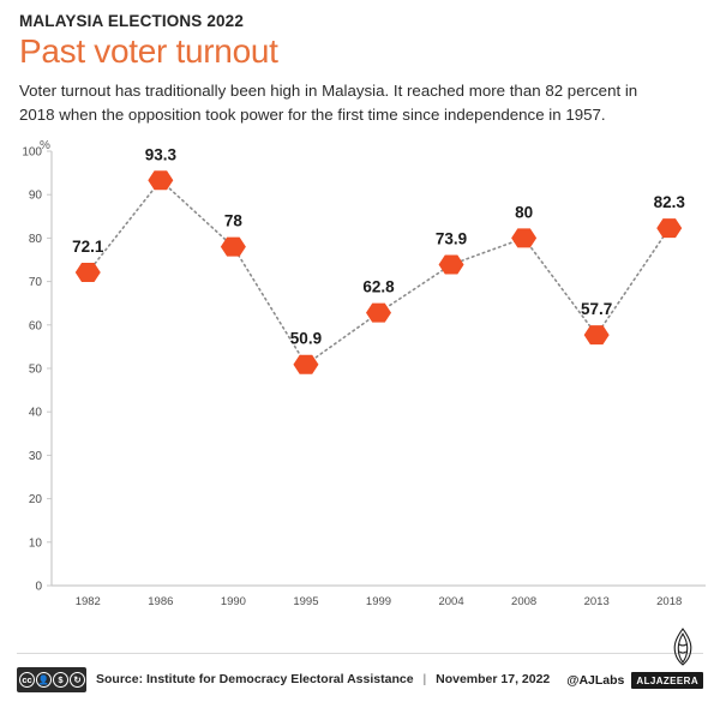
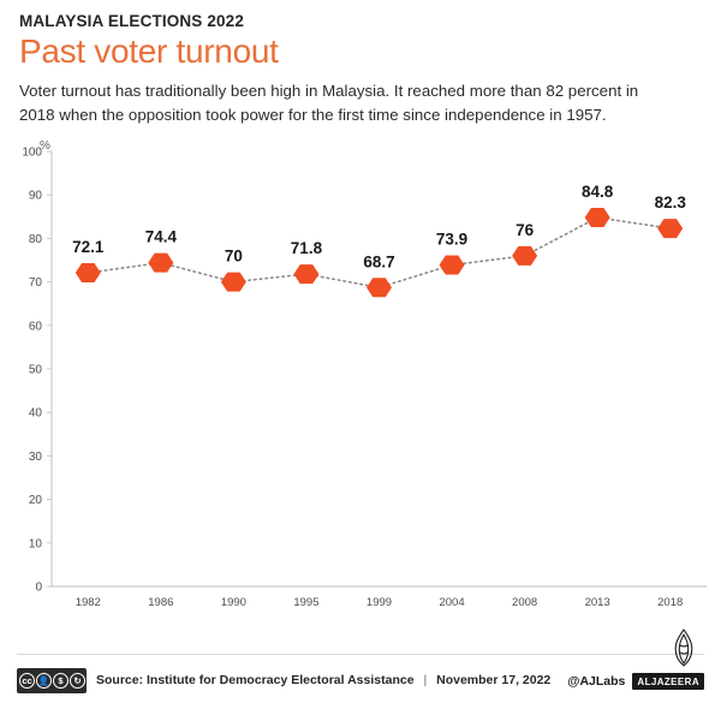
1986: 93.3 -> 74.4
1990: 78 -> 70
1995: 50.9 -> 71.8
1999: 62.8 -> 68.7
2008: 80 -> 76
2013: 57.7 -> 84.8
